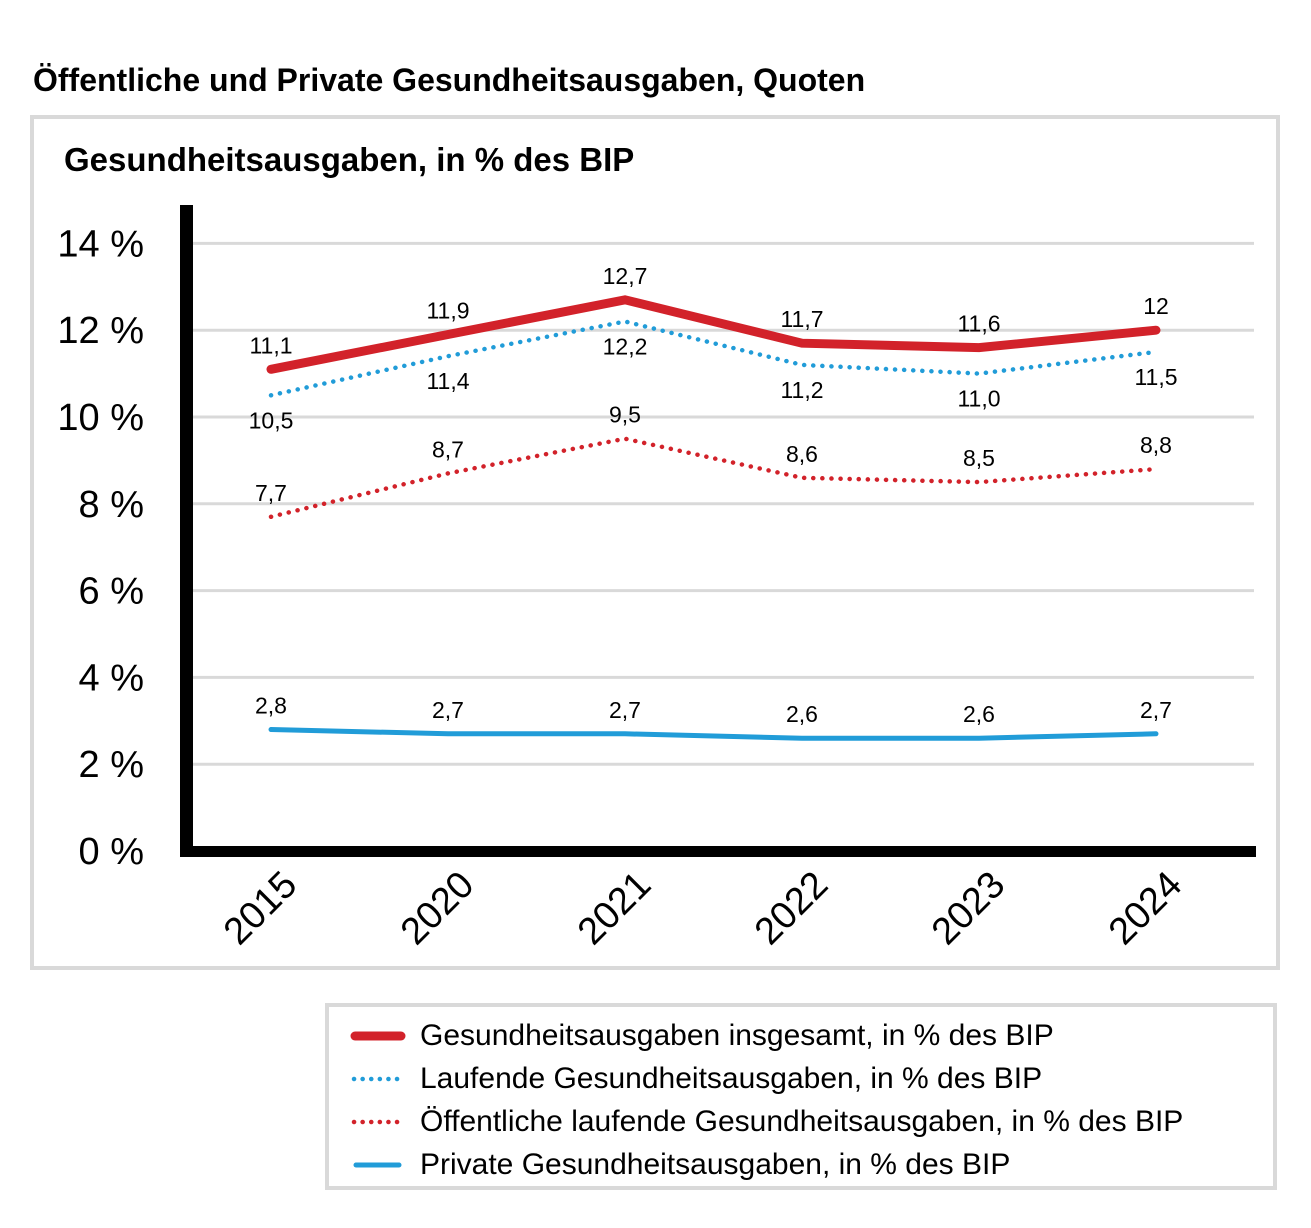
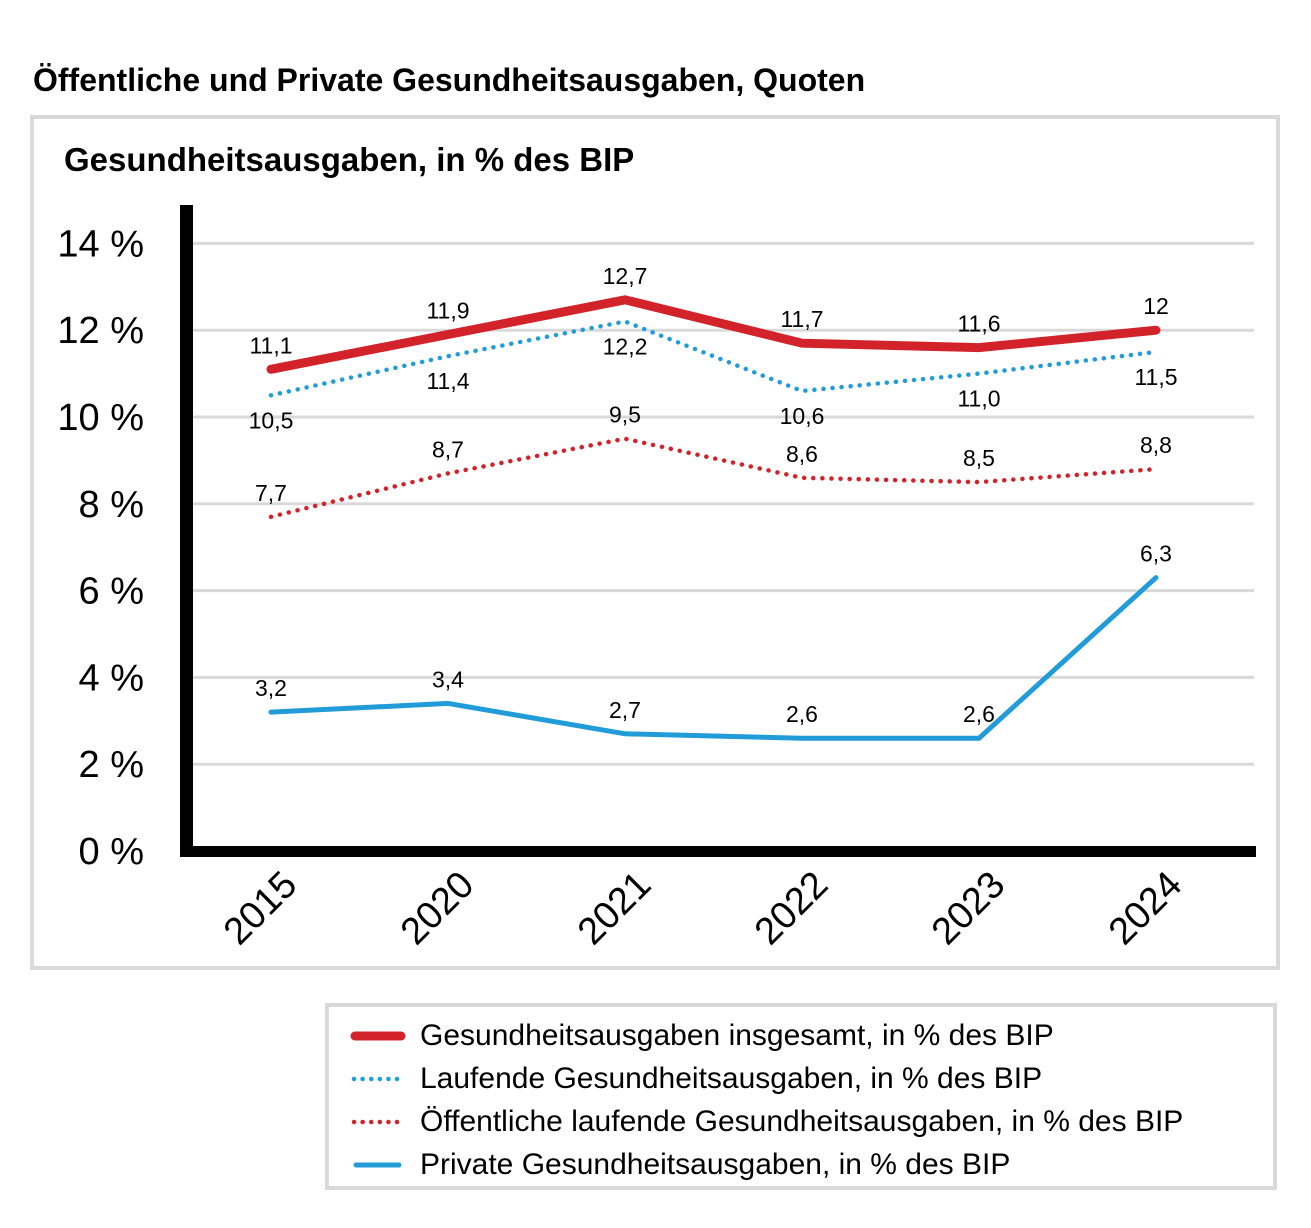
Private Gesundheitsausgaben, in % des BIP/2015: 2,8 -> 3,2
Private Gesundheitsausgaben, in % des BIP/2020: 2,7 -> 3,4
Laufende Gesundheitsausgaben, in % des BIP/2022: 11,2 -> 10,6
Private Gesundheitsausgaben, in % des BIP/2024: 2,7 -> 6,3
